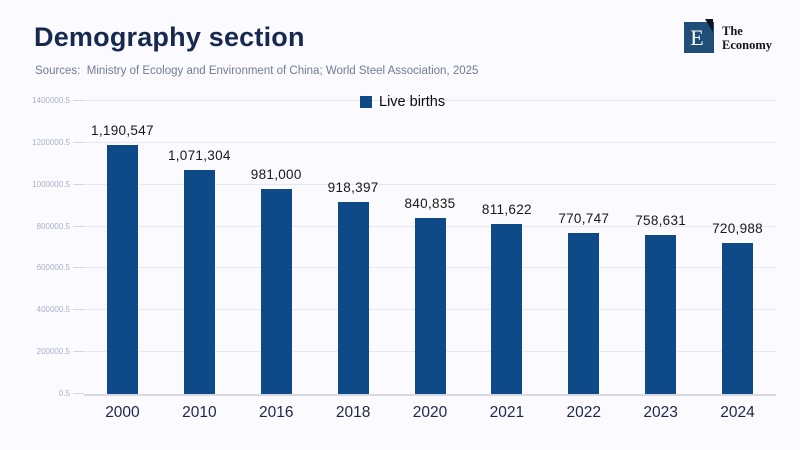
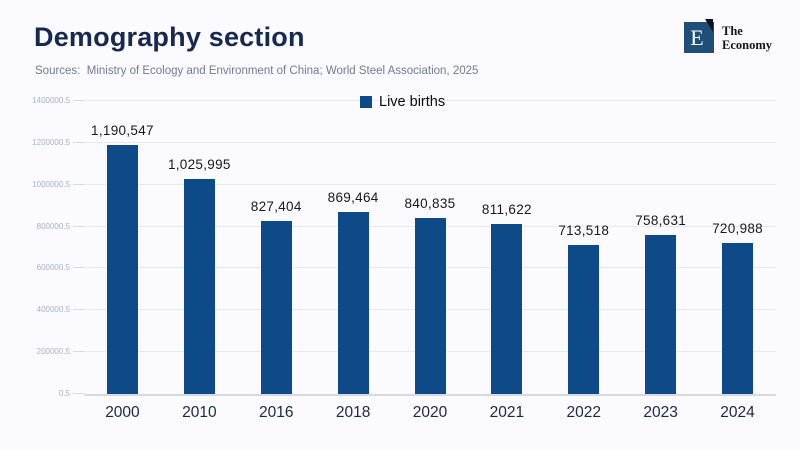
2010: 1,071,304 -> 1,025,995
2016: 981,000 -> 827,404
2018: 918,397 -> 869,464
2022: 770,747 -> 713,518
